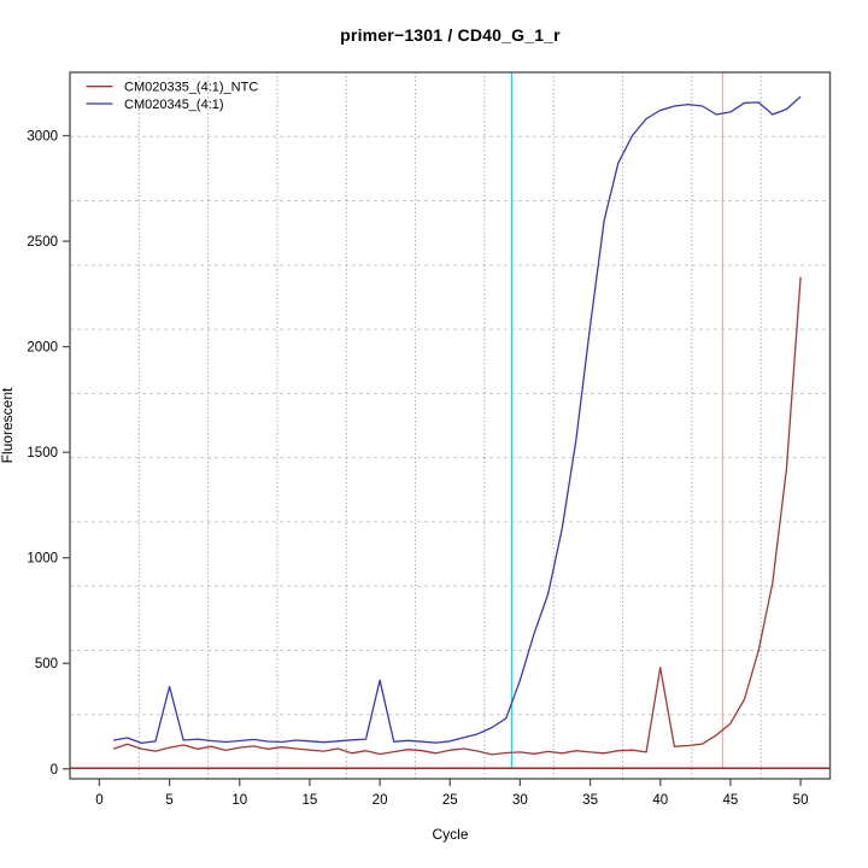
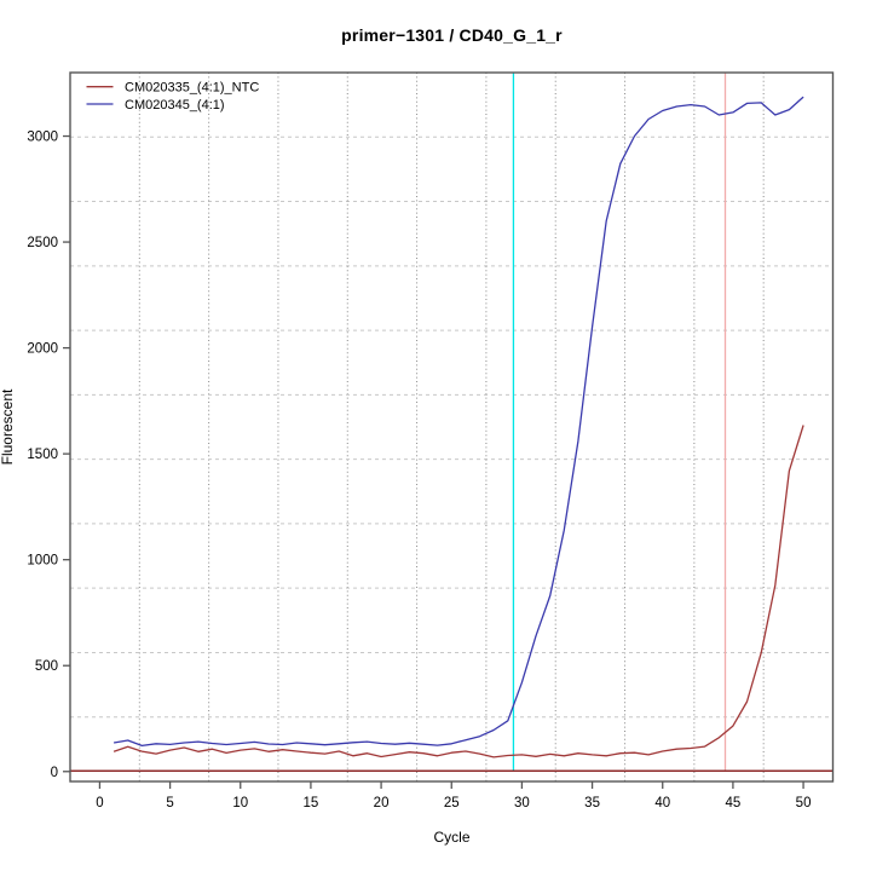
CM020345_(4:1)/5: 390 -> 130
CM020345_(4:1)/20: 420 -> 130
CM020335_(4:1)_NTC/40: 480 -> 100
CM020335_(4:1)_NTC/50: 2330 -> 1640
